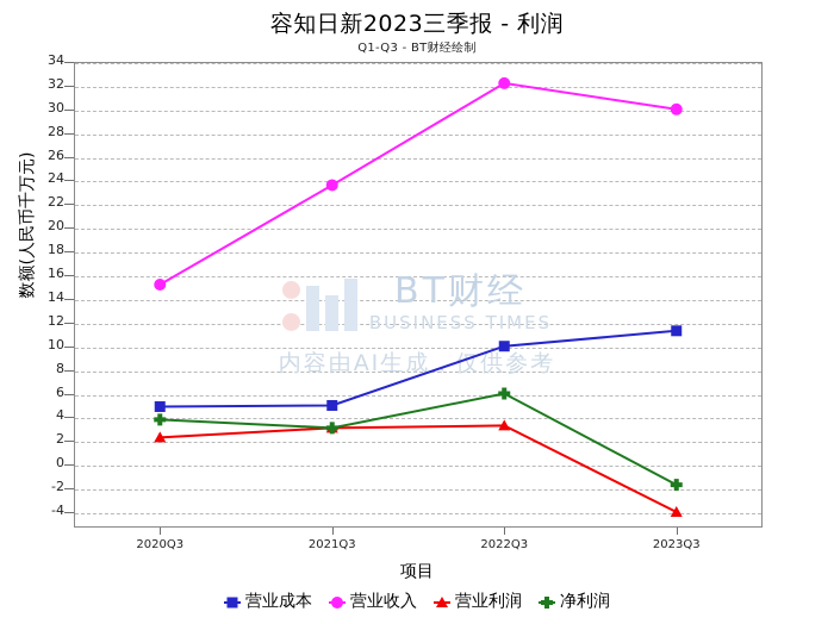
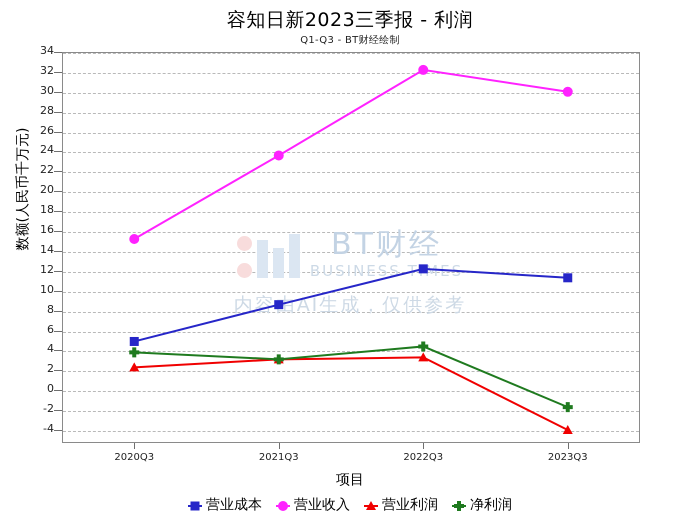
营业成本/2021Q3: 5 -> 9
营业成本/2022Q3: 10 -> 12
净利润/2022Q3: 6 -> 4
